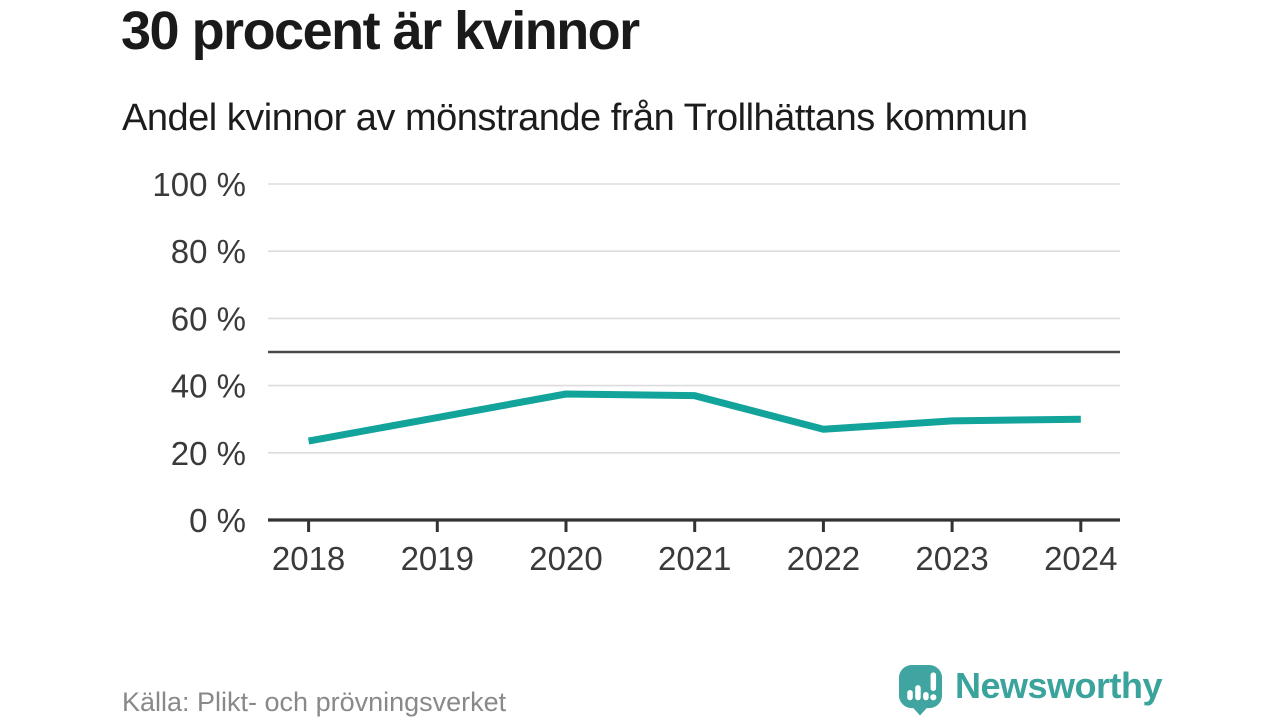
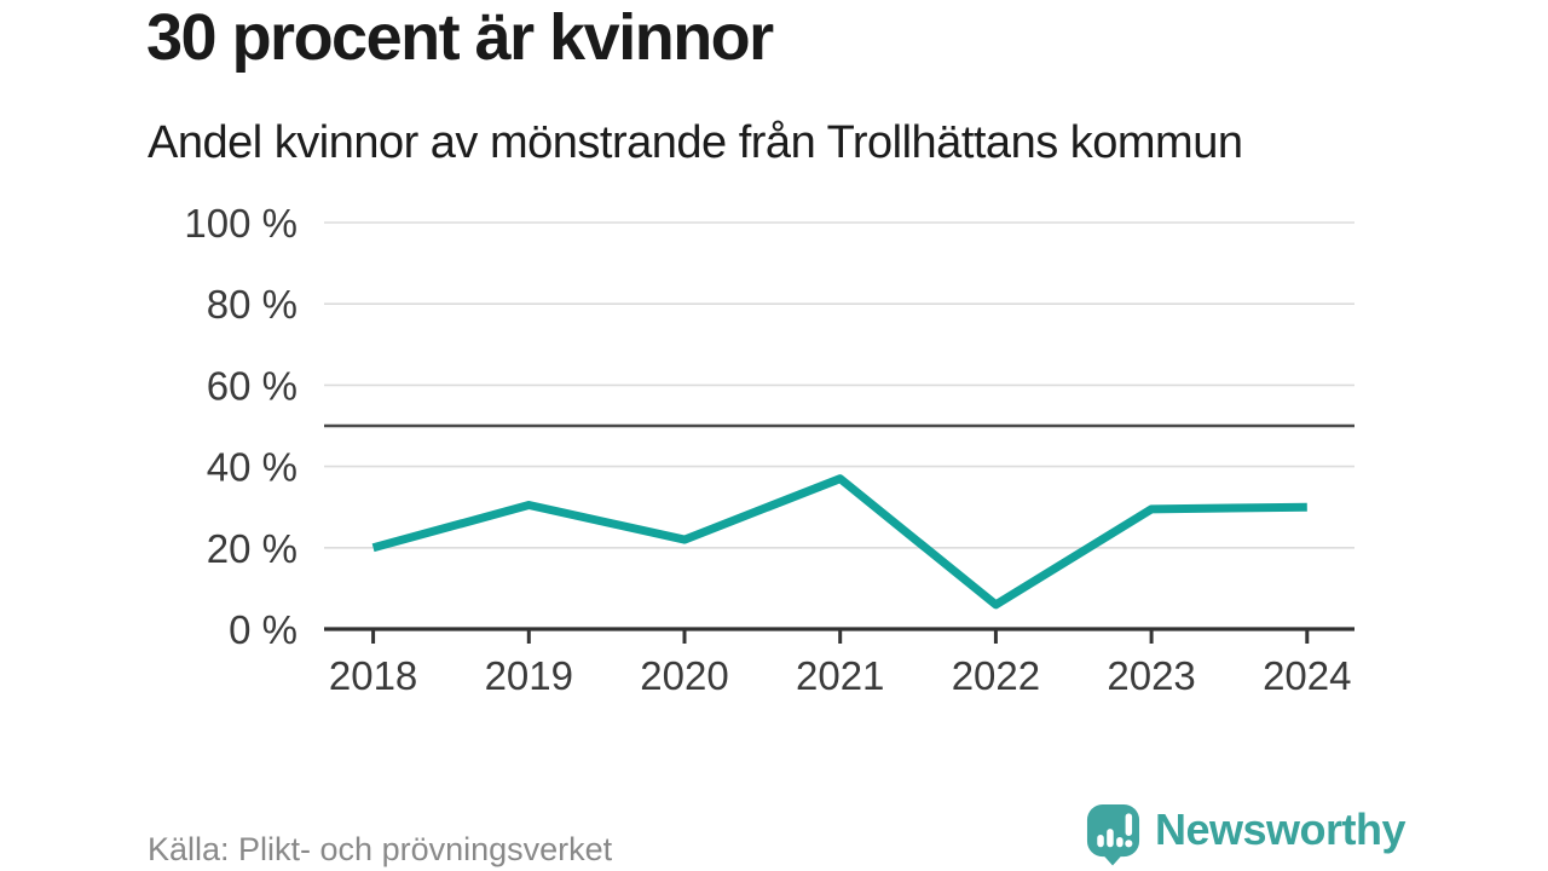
2018: 24% -> 20%
2020: 38% -> 22%
2022: 27% -> 6%
